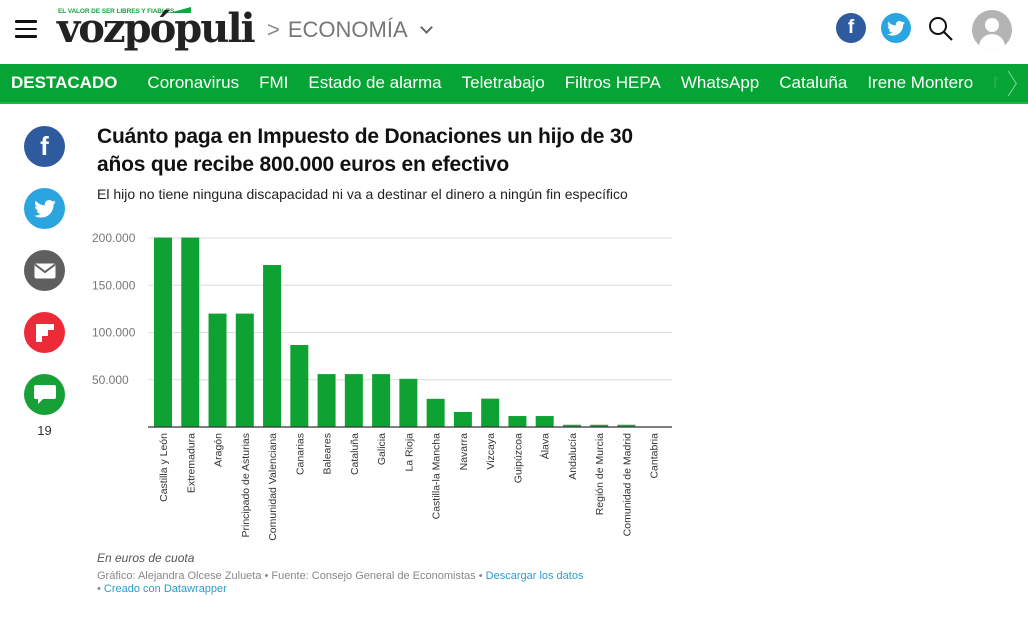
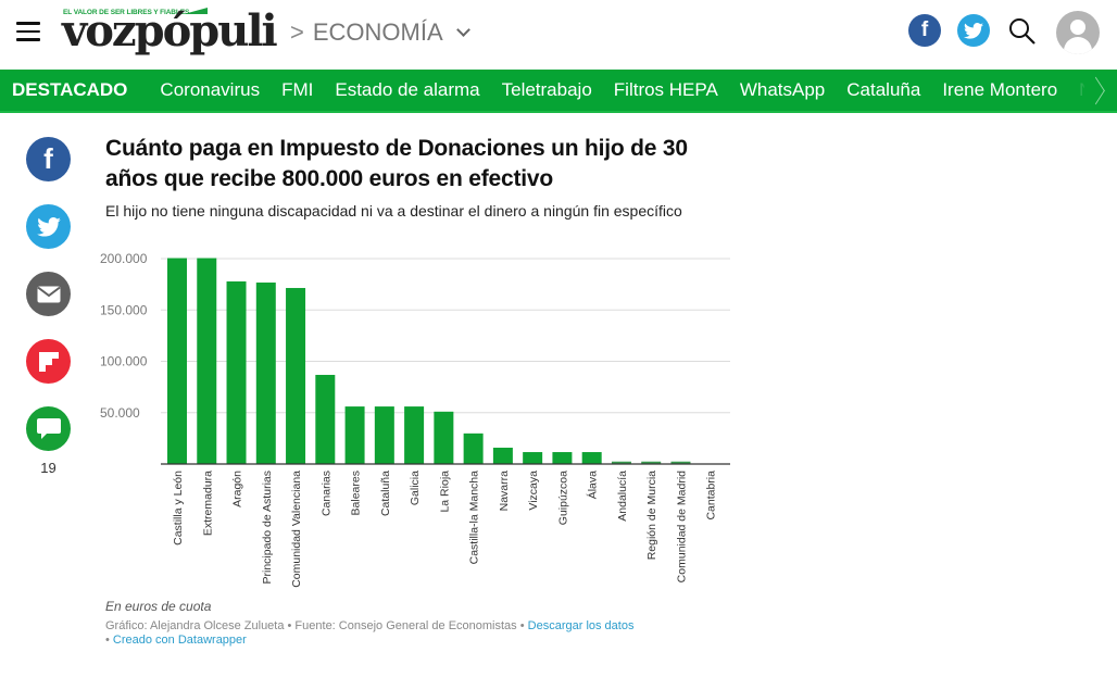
Aragón: 120000 -> 180000
Principado de Asturias: 120000 -> 180000
Vizcaya: 30000 -> 10000
